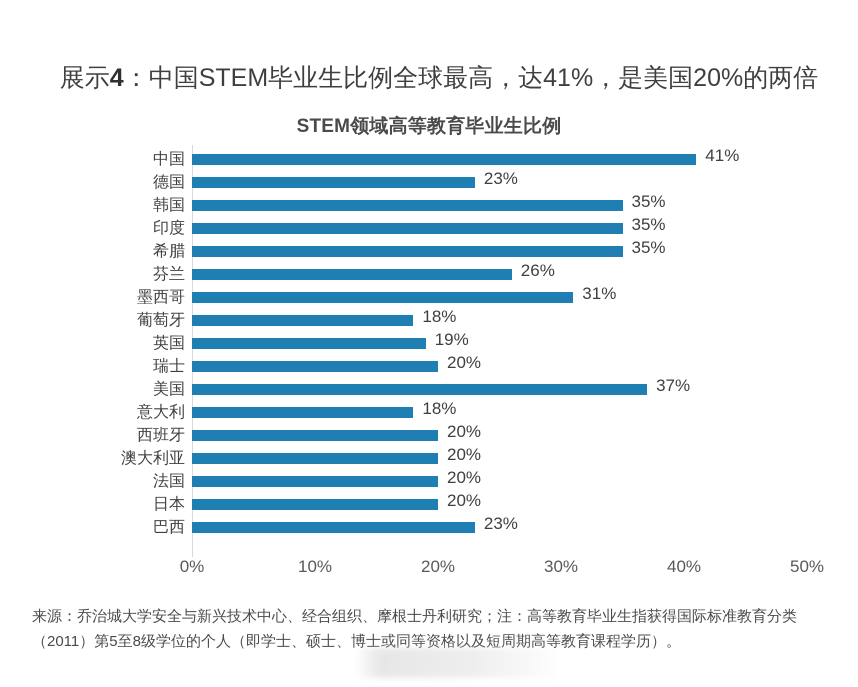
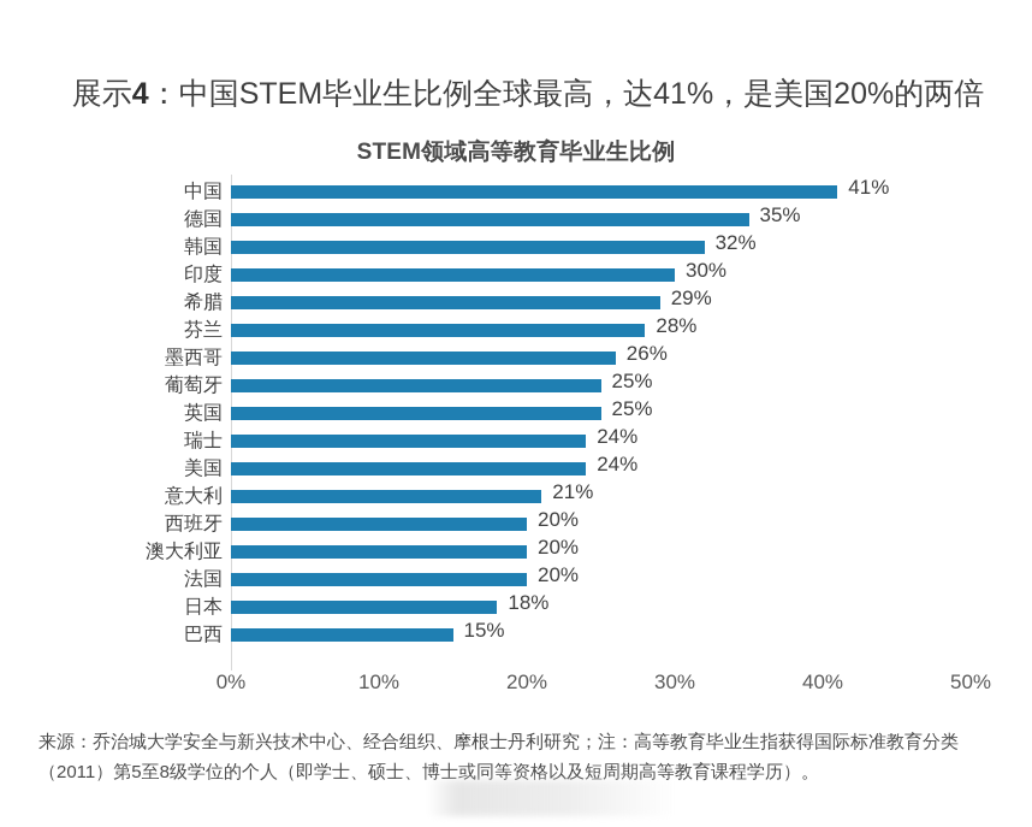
德国: 23% -> 35%
韩国: 35% -> 32%
印度: 35% -> 30%
希腊: 35% -> 29%
芬兰: 26% -> 28%
墨西哥: 31% -> 26%
葡萄牙: 18% -> 25%
英国: 19% -> 25%
瑞士: 20% -> 24%
美国: 37% -> 24%
意大利: 18% -> 21%
日本: 20% -> 18%
巴西: 23% -> 15%
